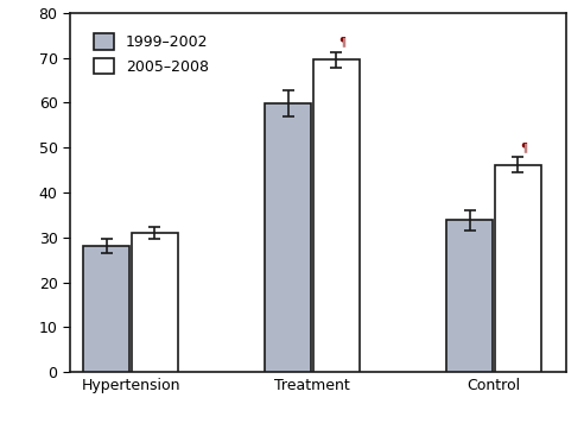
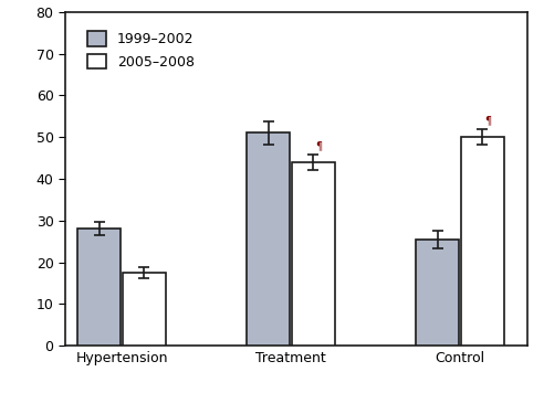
2005–2008/Hypertension: 31.0 -> 17.5
1999–2002/Treatment: 59.8 -> 51.0
2005–2008/Treatment: 69.5 -> 44.0
1999–2002/Control: 33.8 -> 25.5
2005–2008/Control: 46.2 -> 50.0
